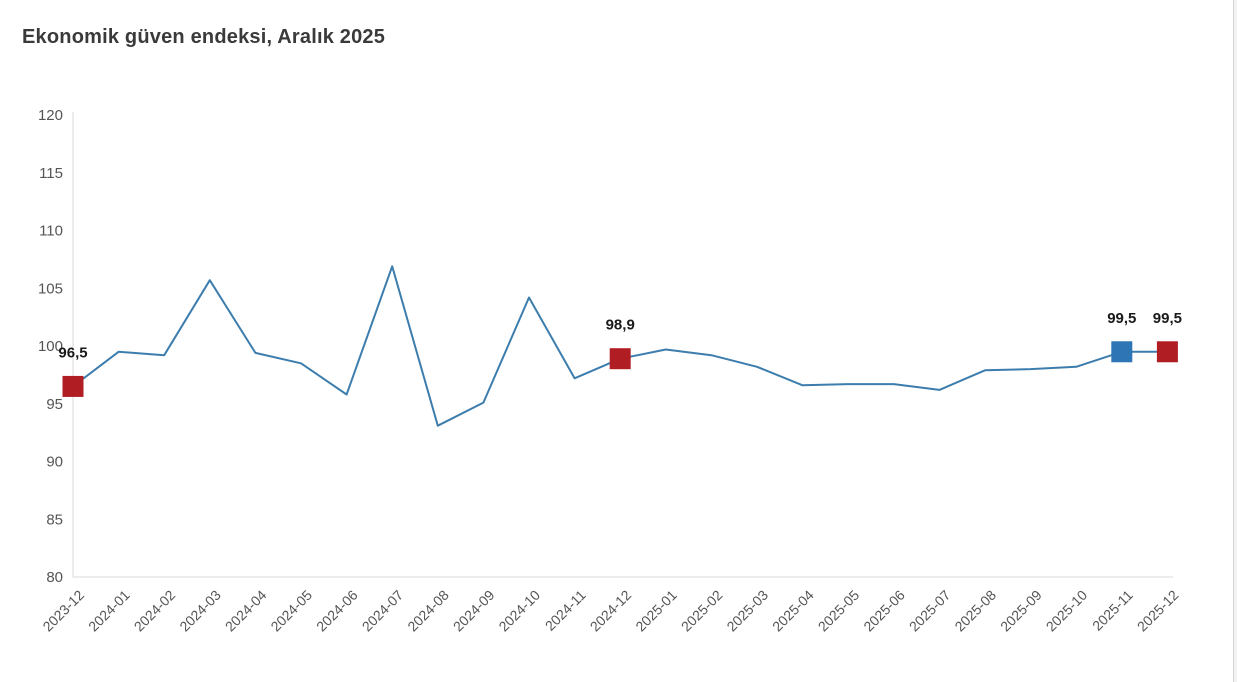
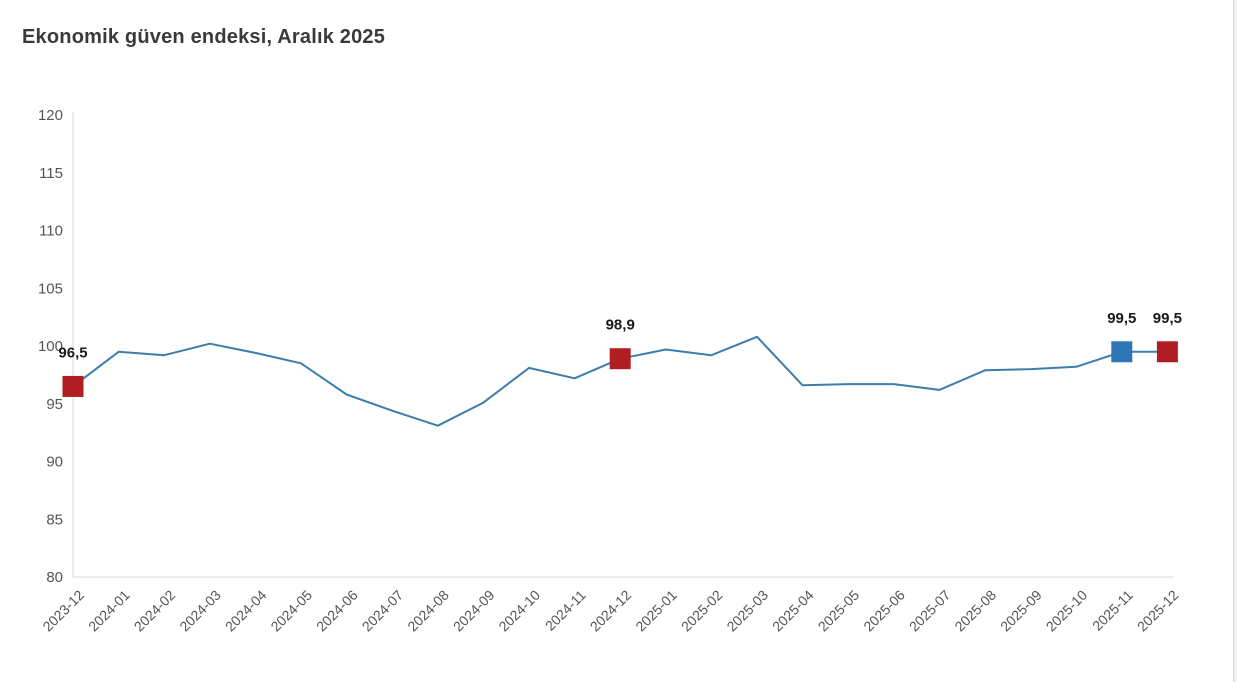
2024-03: 105.7 -> 100.2
2024-07: 106.9 -> 94.4
2024-10: 104.2 -> 98.1
2025-03: 98.2 -> 100.8
